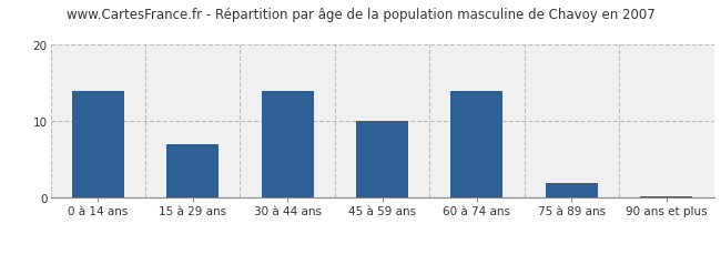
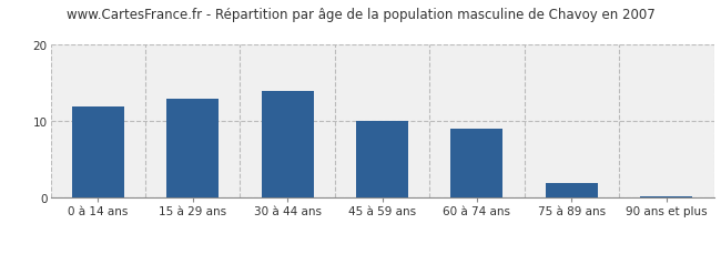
0 à 14 ans: 14.0 -> 12.0
15 à 29 ans: 7.0 -> 13.0
60 à 74 ans: 14.0 -> 9.0
